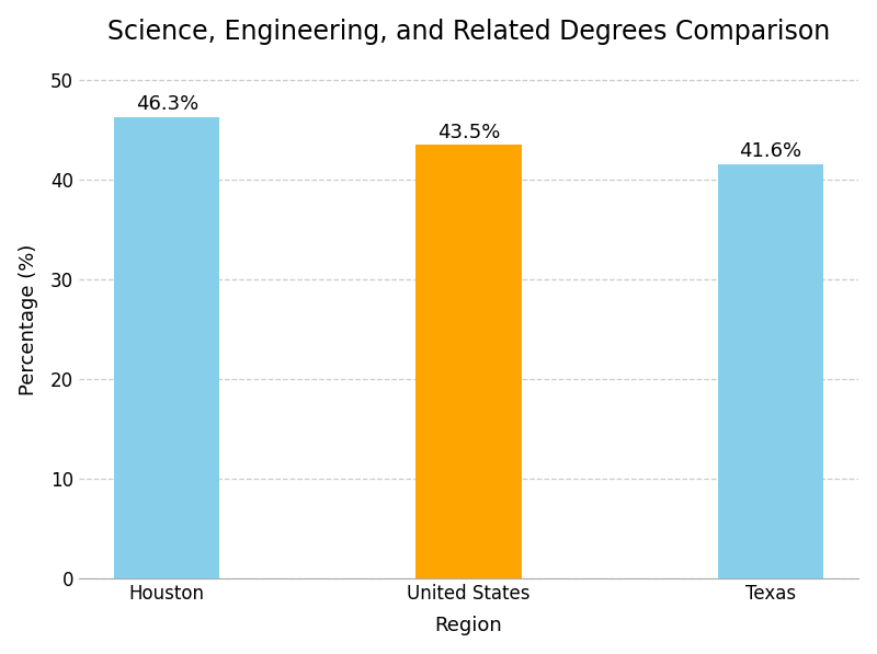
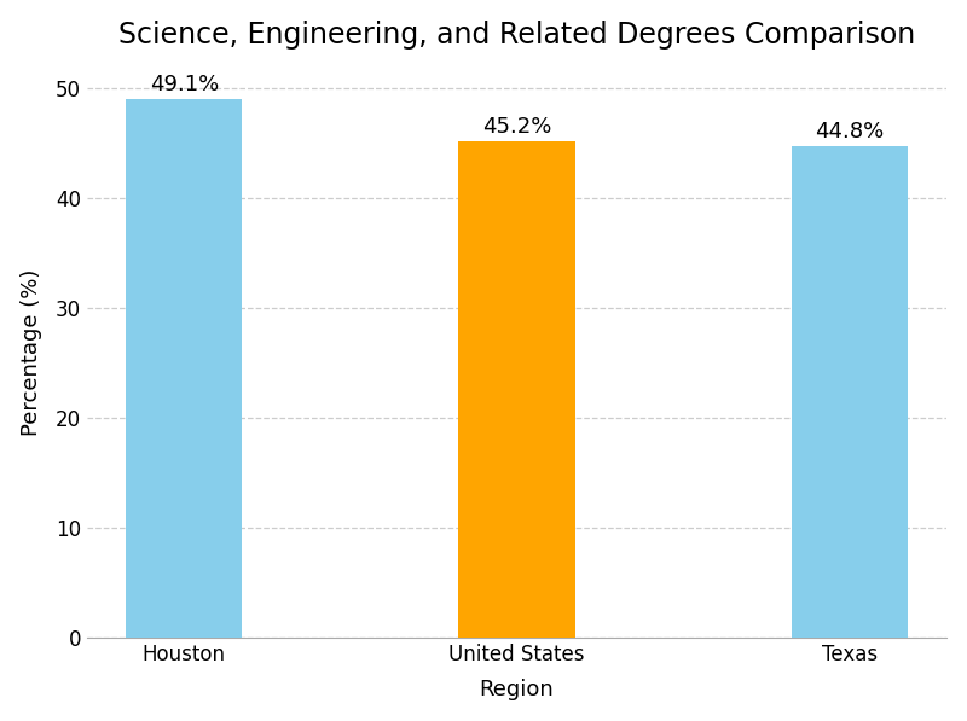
Houston: 46.3% -> 49.1%
United States: 43.5% -> 45.2%
Texas: 41.6% -> 44.8%
